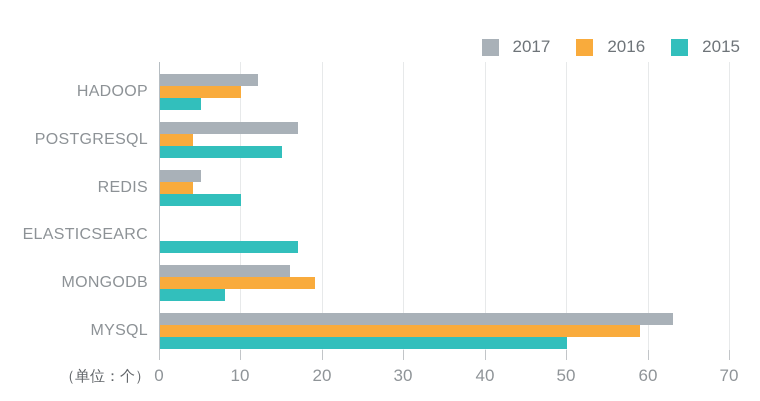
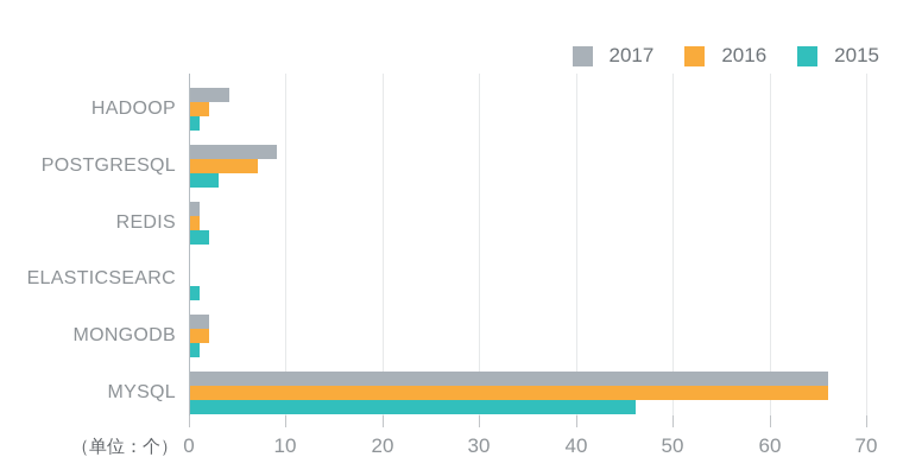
2017/HADOOP: 12 -> 4
2016/HADOOP: 10 -> 2
2015/HADOOP: 5 -> 1
2017/POSTGRESQL: 17 -> 9
2016/POSTGRESQL: 4 -> 7
2015/POSTGRESQL: 15 -> 3
2017/REDIS: 5 -> 1
2016/REDIS: 4 -> 1
2015/REDIS: 10 -> 2
2015/ELASTICSEARC: 17 -> 1
2017/MONGODB: 16 -> 2
2016/MONGODB: 19 -> 2
2015/MONGODB: 8 -> 1
2017/MYSQL: 63 -> 66
2016/MYSQL: 59 -> 66
2015/MYSQL: 50 -> 46
